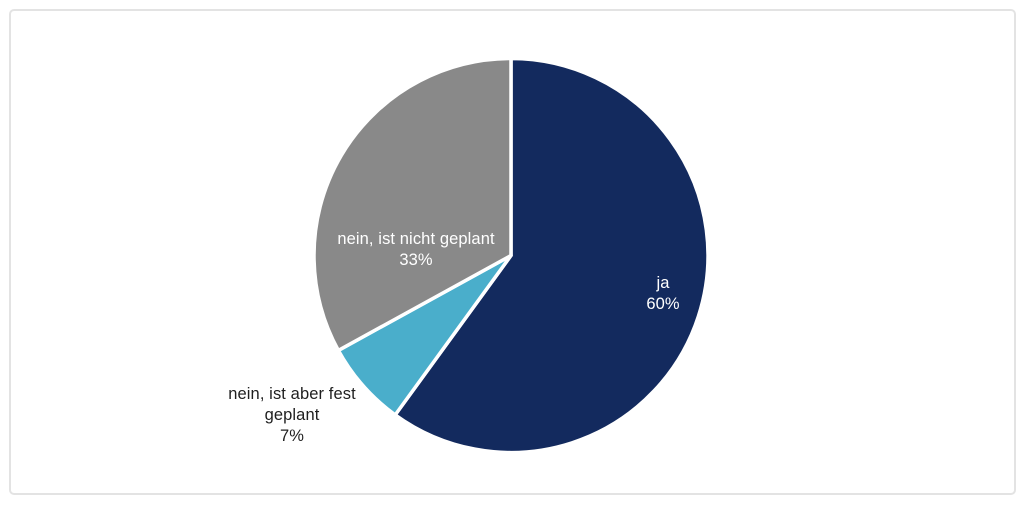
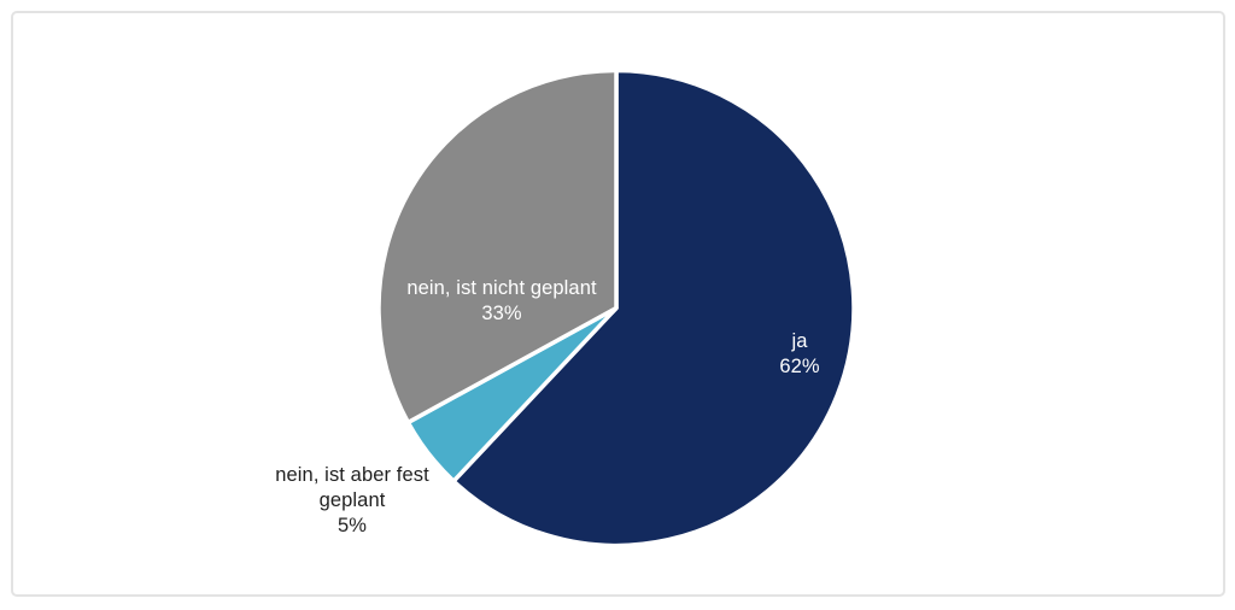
ja: 60% -> 62%
nein, ist aber fest geplant: 7% -> 5%
